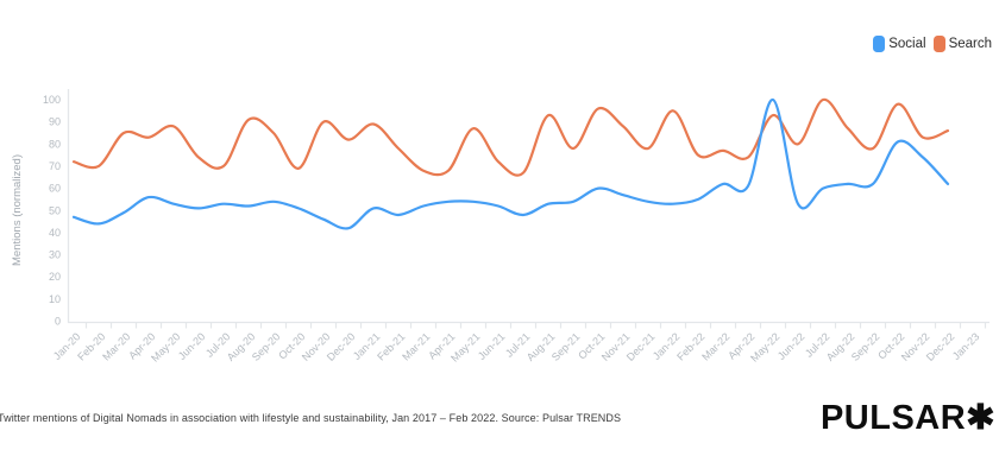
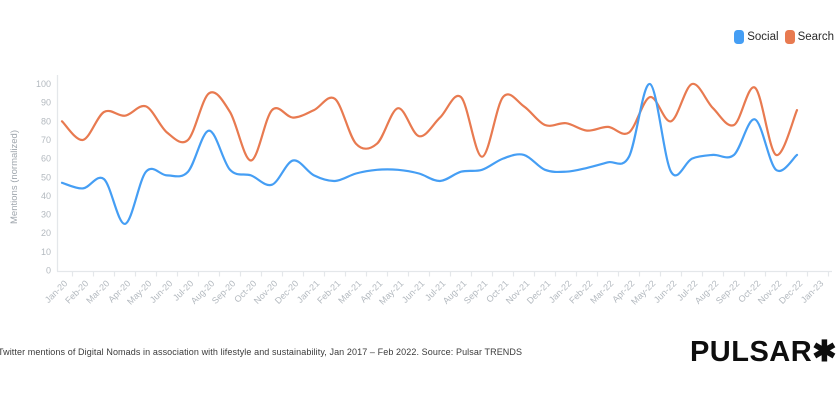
Search/Jan-20: 72 -> 80
Social/Apr-20: 56 -> 25
Search/Aug-20: 91 -> 95
Social/Aug-20: 52 -> 75
Search/Oct-20: 69 -> 59
Search/Nov-20: 90 -> 86
Social/Dec-20: 42 -> 59
Search/Jan-21: 89 -> 86
Search/Feb-21: 78 -> 92
Search/Jul-21: 67 -> 82
Search/Sep-21: 78 -> 61
Search/Oct-21: 96 -> 93
Social/Nov-21: 57 -> 62
Search/Jan-22: 95 -> 79
Social/Mar-22: 62 -> 58
Search/Nov-22: 83 -> 62
Social/Nov-22: 74 -> 54
